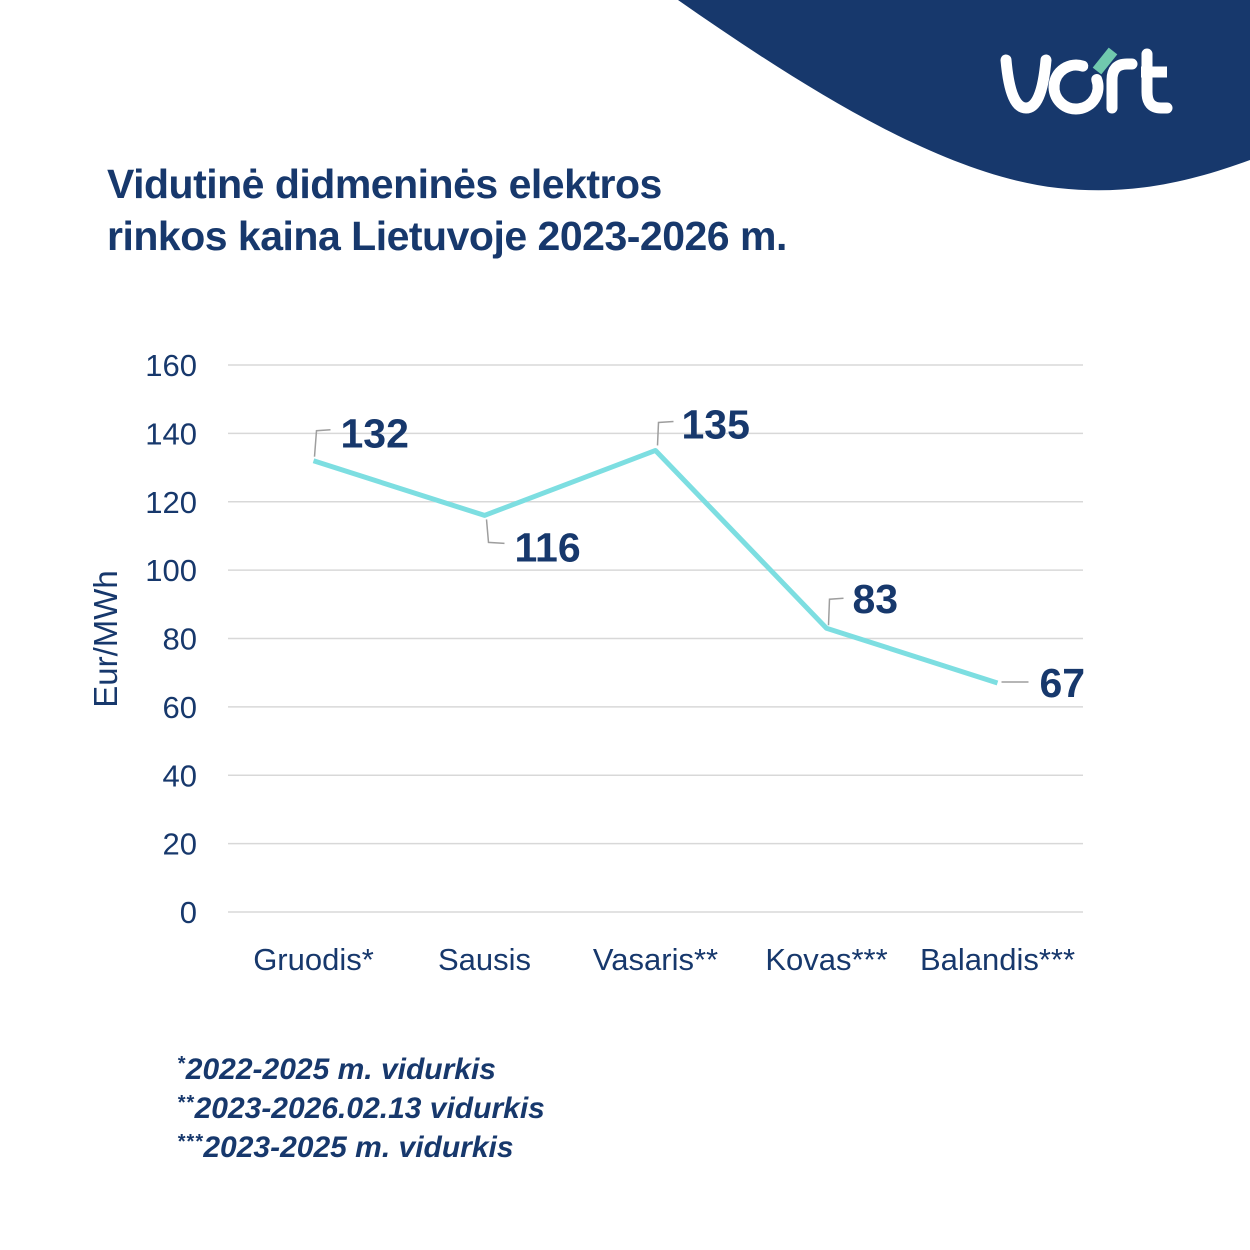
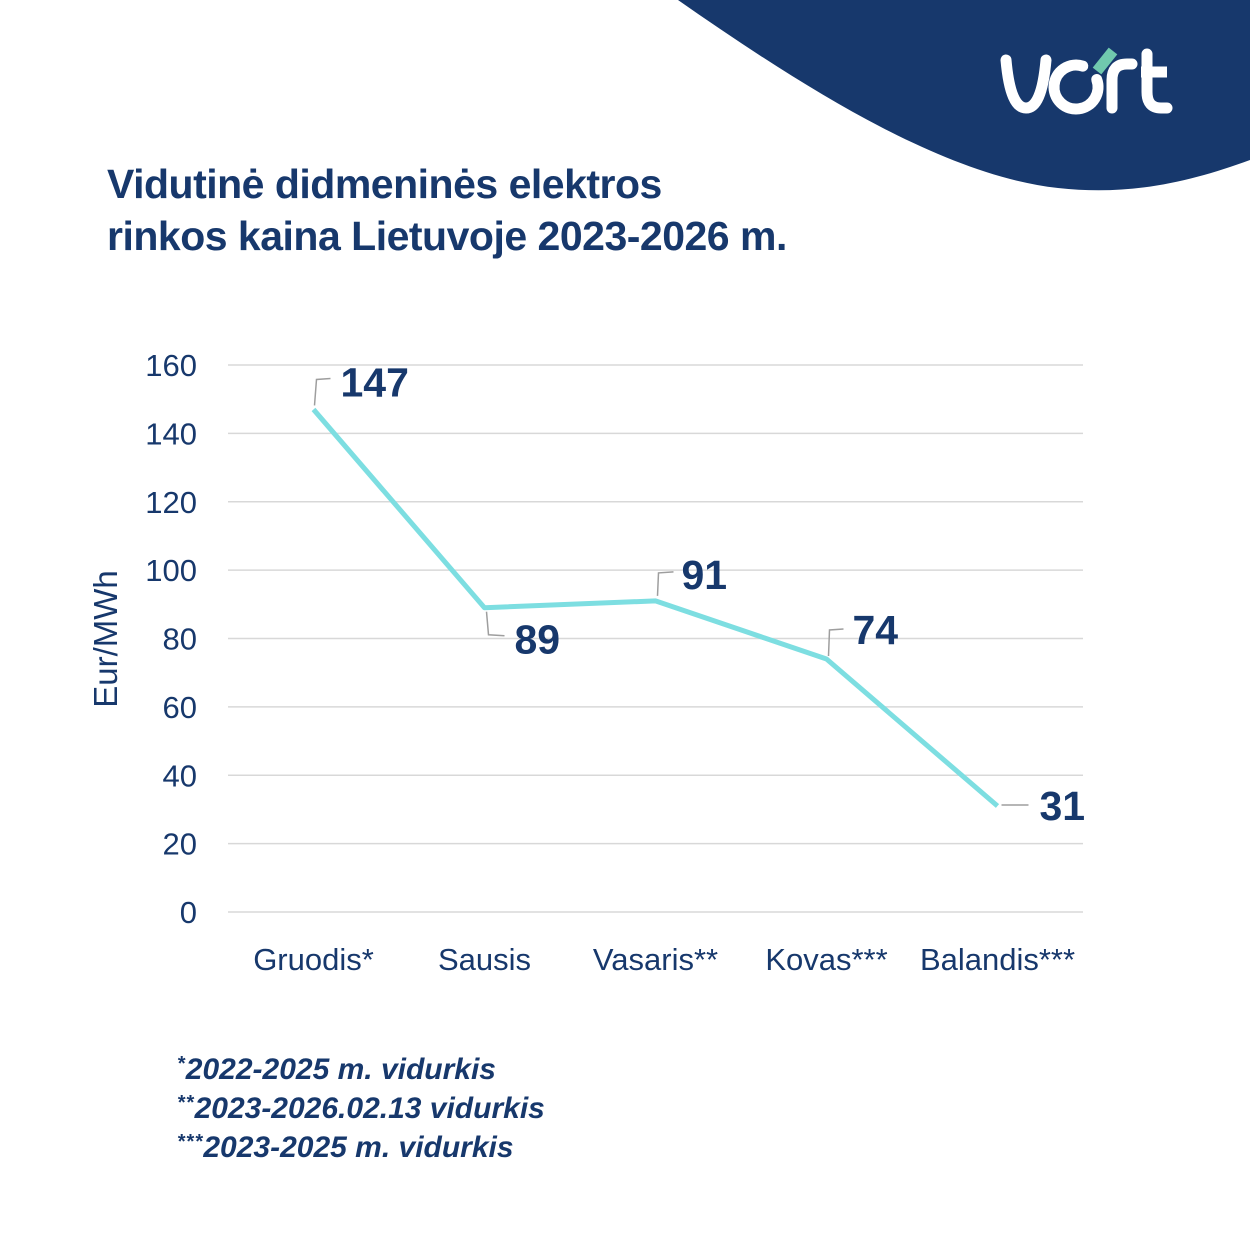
Gruodis*: 132 -> 147
Sausis: 116 -> 89
Vasaris**: 135 -> 91
Kovas***: 83 -> 74
Balandis***: 67 -> 31
